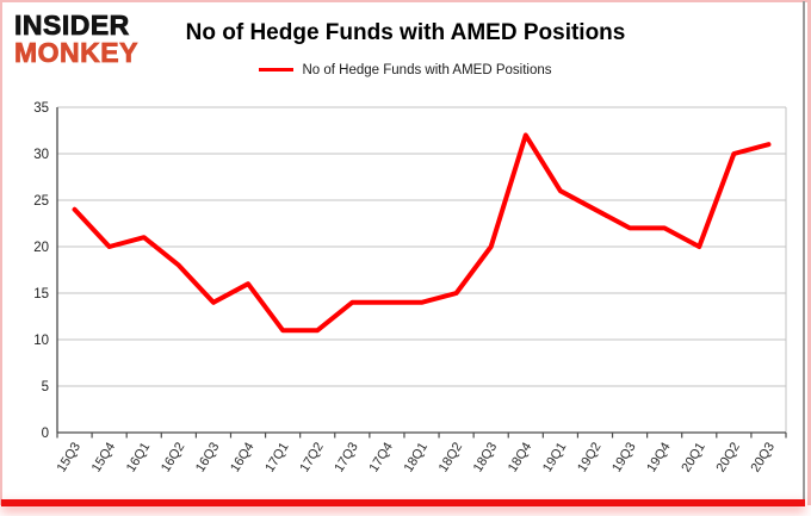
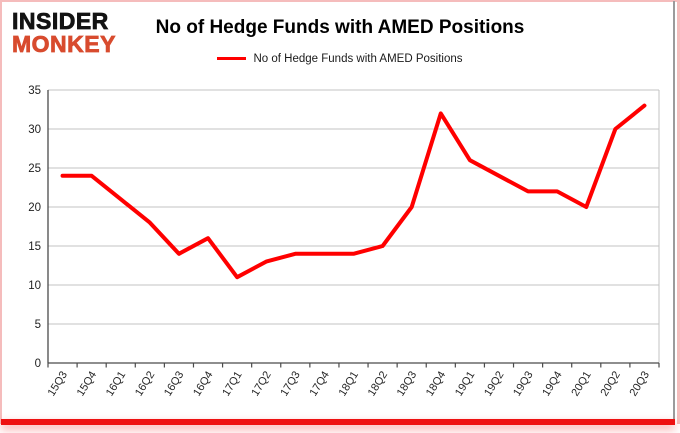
15Q4: 20 -> 24
17Q2: 11 -> 13
20Q3: 31 -> 33
